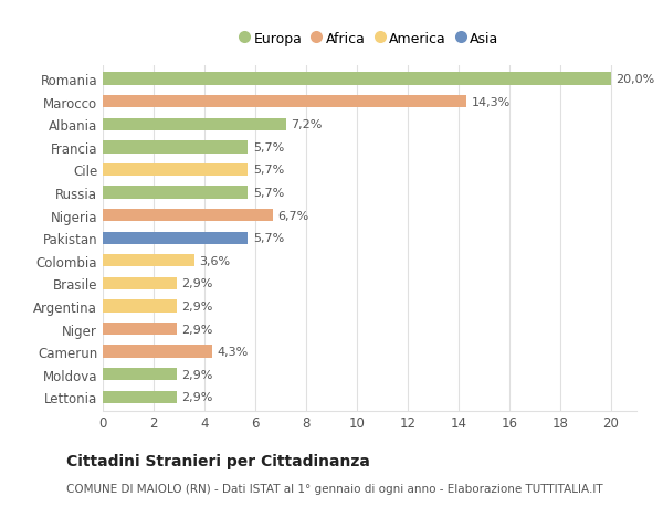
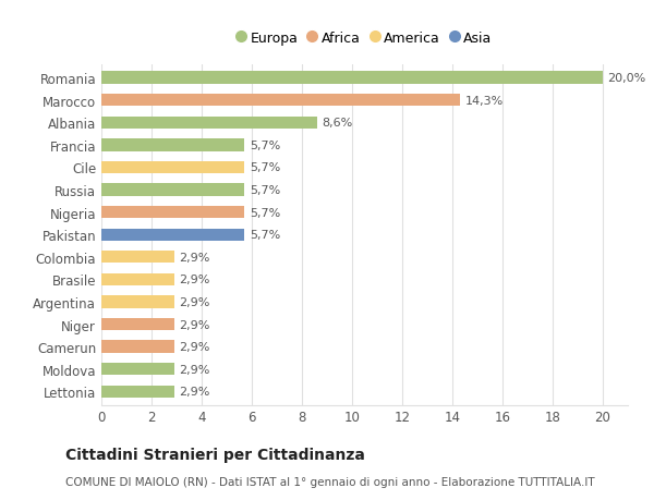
Albania: 7,2% -> 8,6%
Nigeria: 6,7% -> 5,7%
Colombia: 3,6% -> 2,9%
Camerun: 4,3% -> 2,9%
